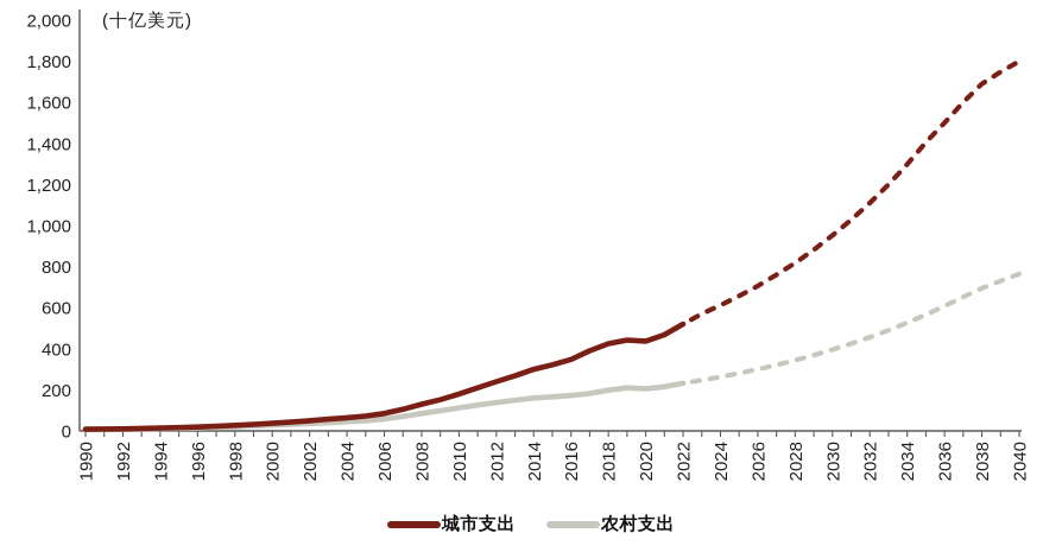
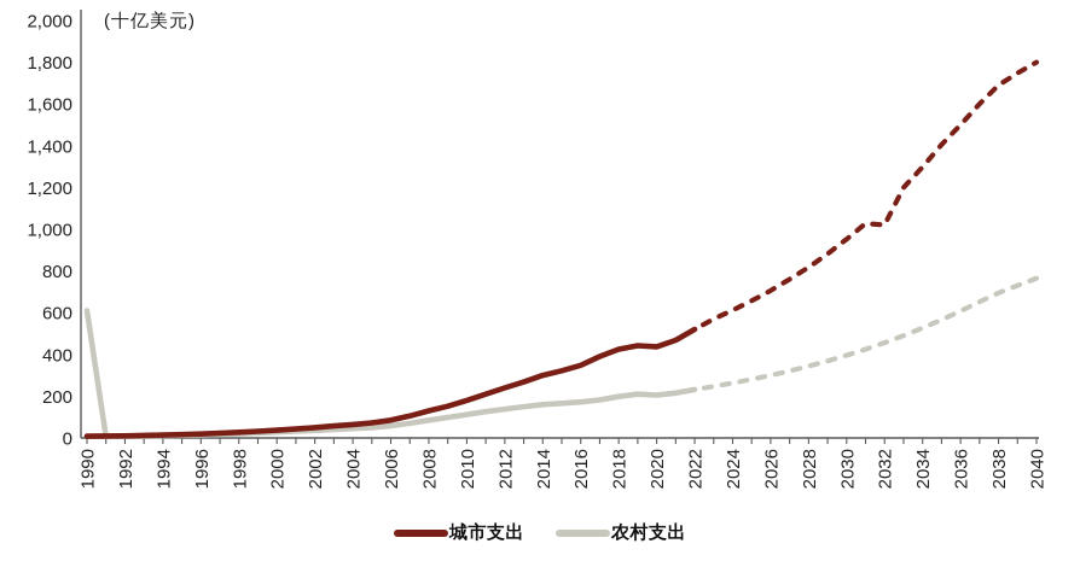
农村支出/1990: 10 -> 610
城市支出/2032: 1110 -> 1020
